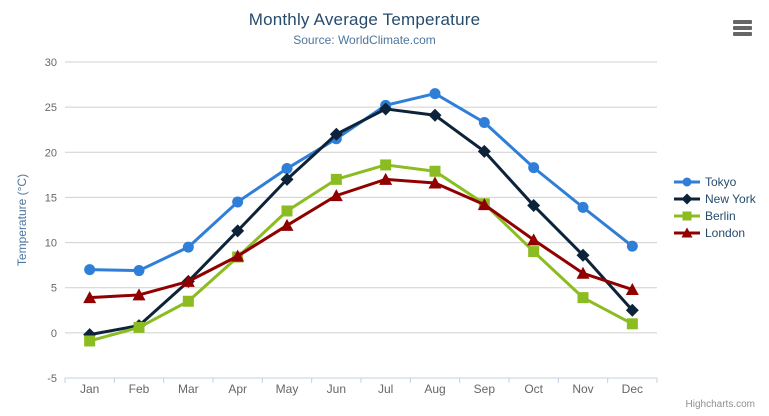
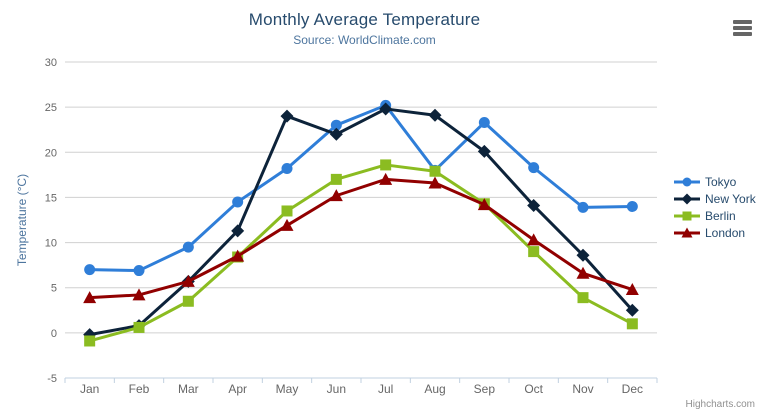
New York/May: 17 -> 24
Tokyo/Jun: 22 -> 23
Tokyo/Aug: 26 -> 18
Tokyo/Dec: 10 -> 14
